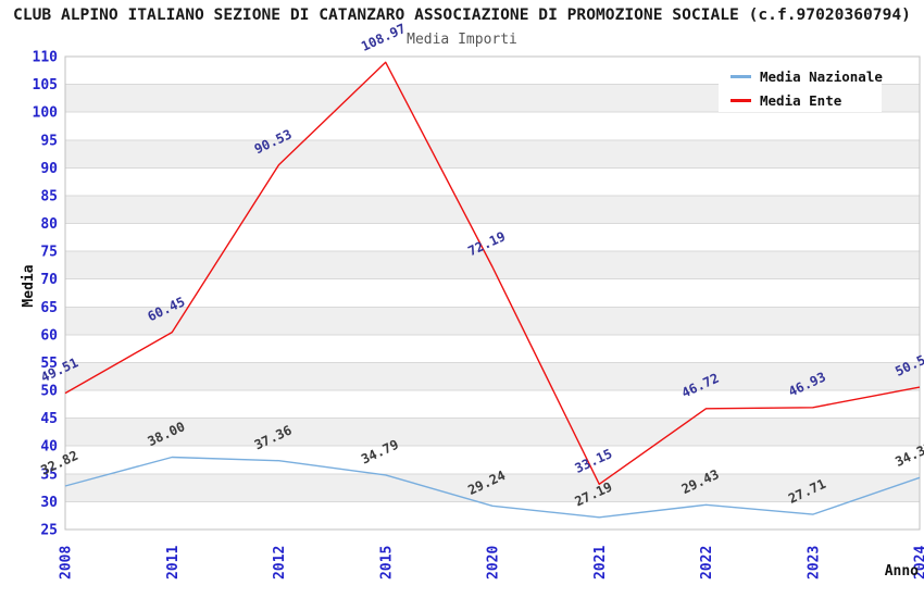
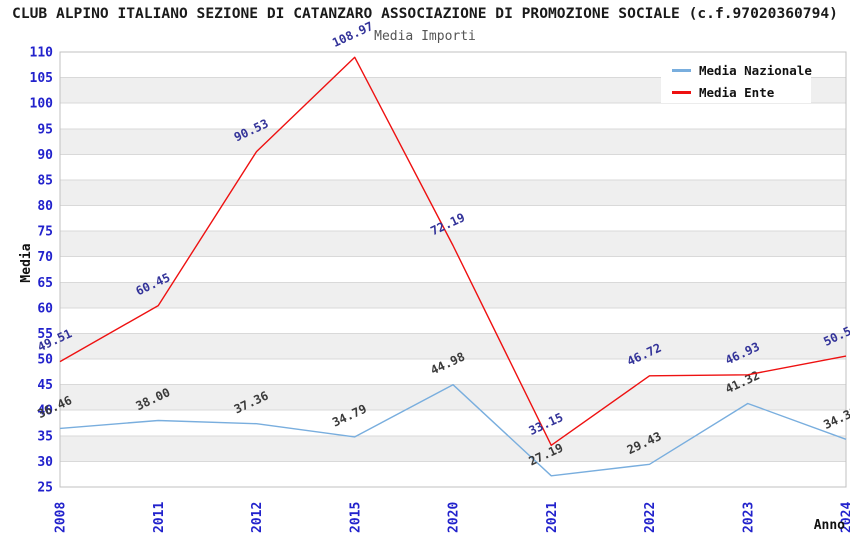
Media Nazionale/2008: 32.82 -> 36.46
Media Nazionale/2020: 29.24 -> 44.98
Media Nazionale/2023: 27.71 -> 41.32
